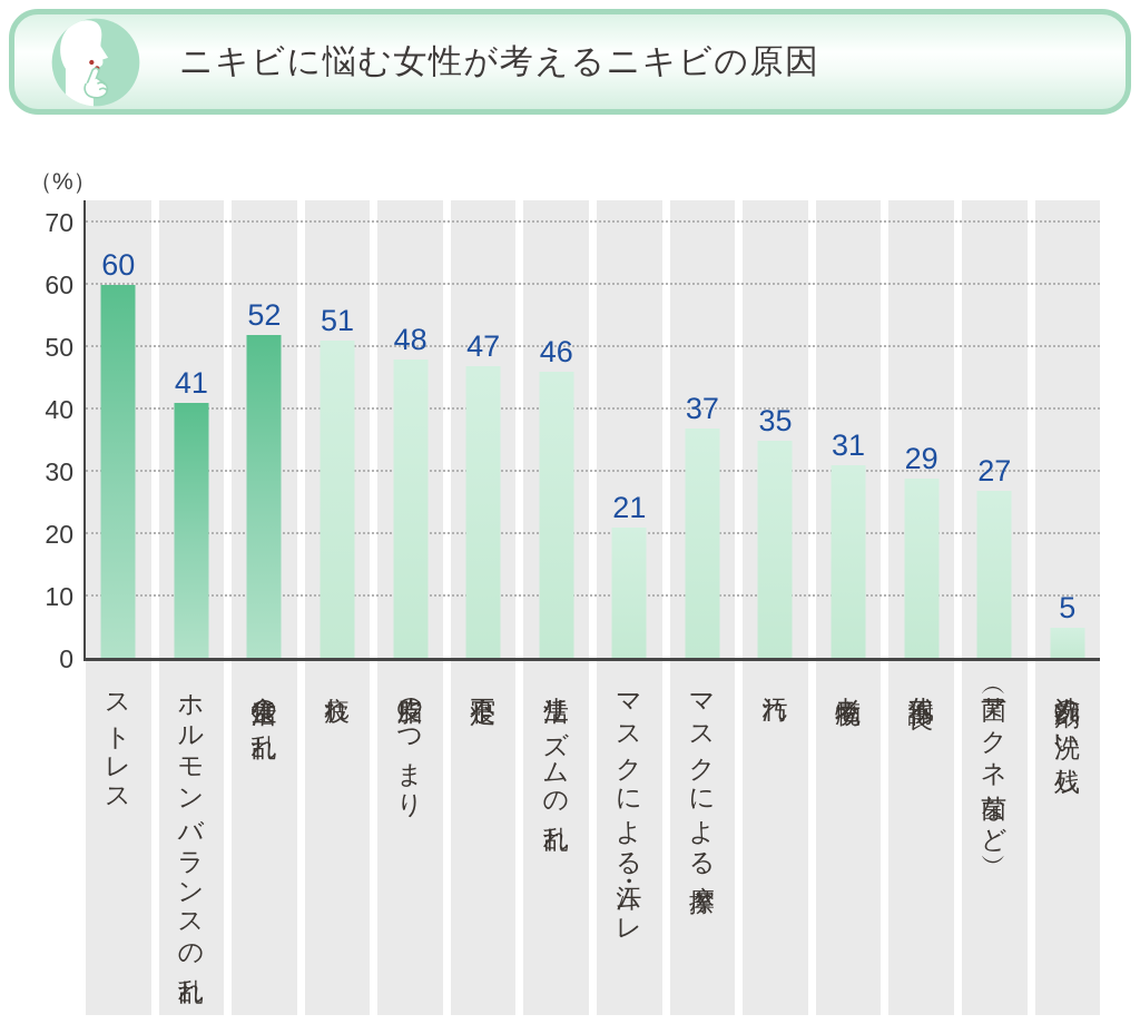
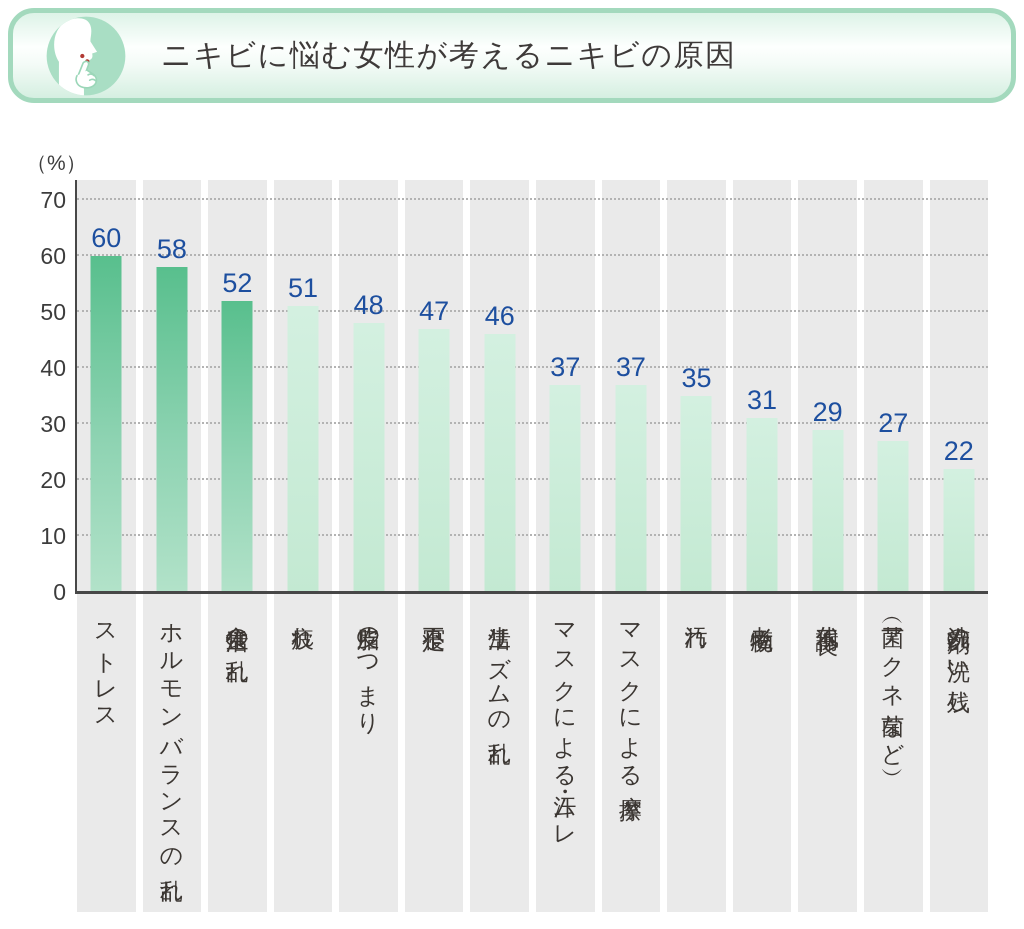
ホルモンバランスの乱れ: 41 -> 58
マスクによる汗・ムレ: 21 -> 37
洗顔剤の洗い残し: 5 -> 22
